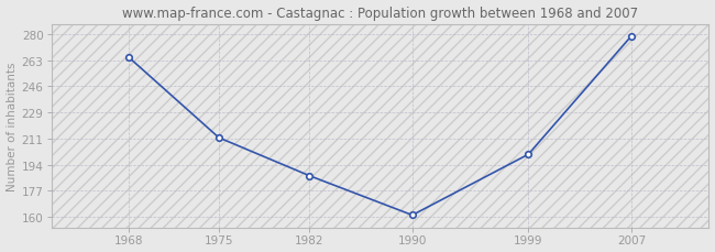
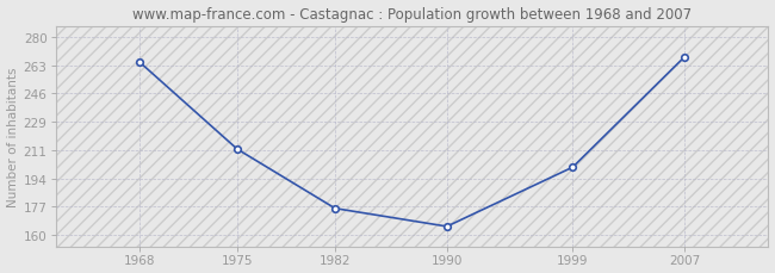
1982: 187 -> 176
1990: 161 -> 165
2007: 279 -> 268
